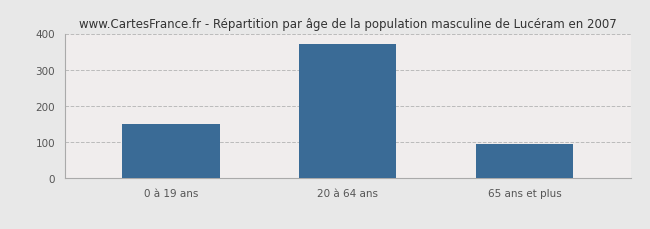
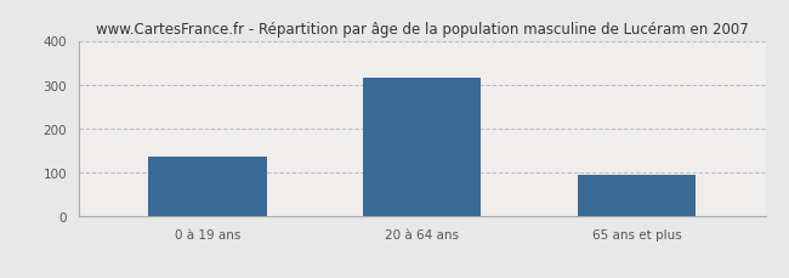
0 à 19 ans: 150 -> 135
20 à 64 ans: 370 -> 315
